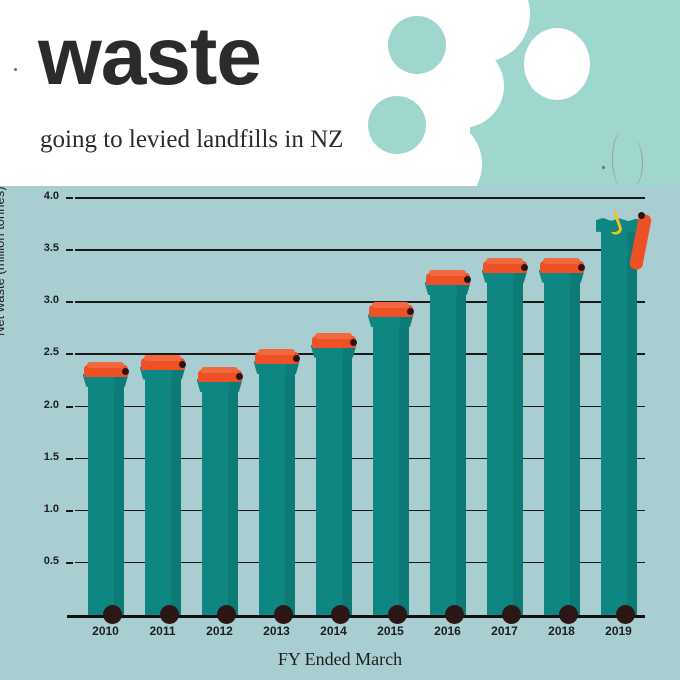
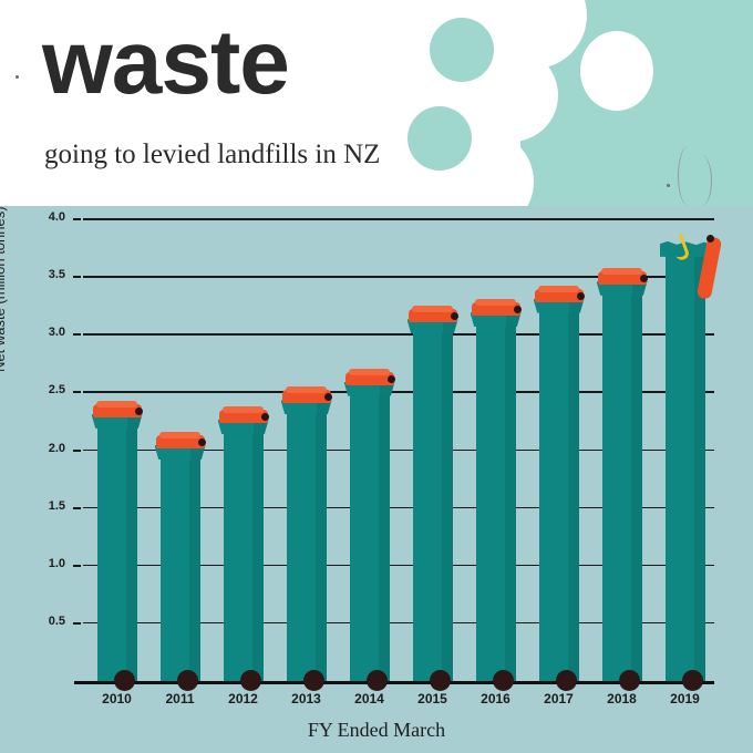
2011: 2.47 -> 2.13
2015: 2.97 -> 3.22
2018: 3.40 -> 3.55
